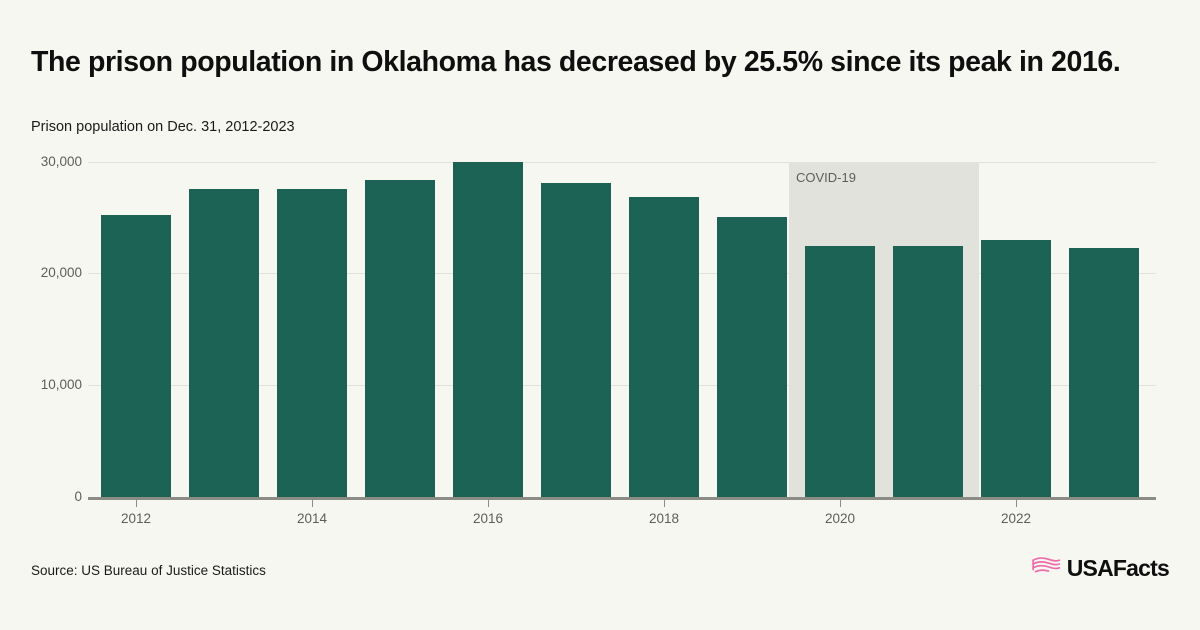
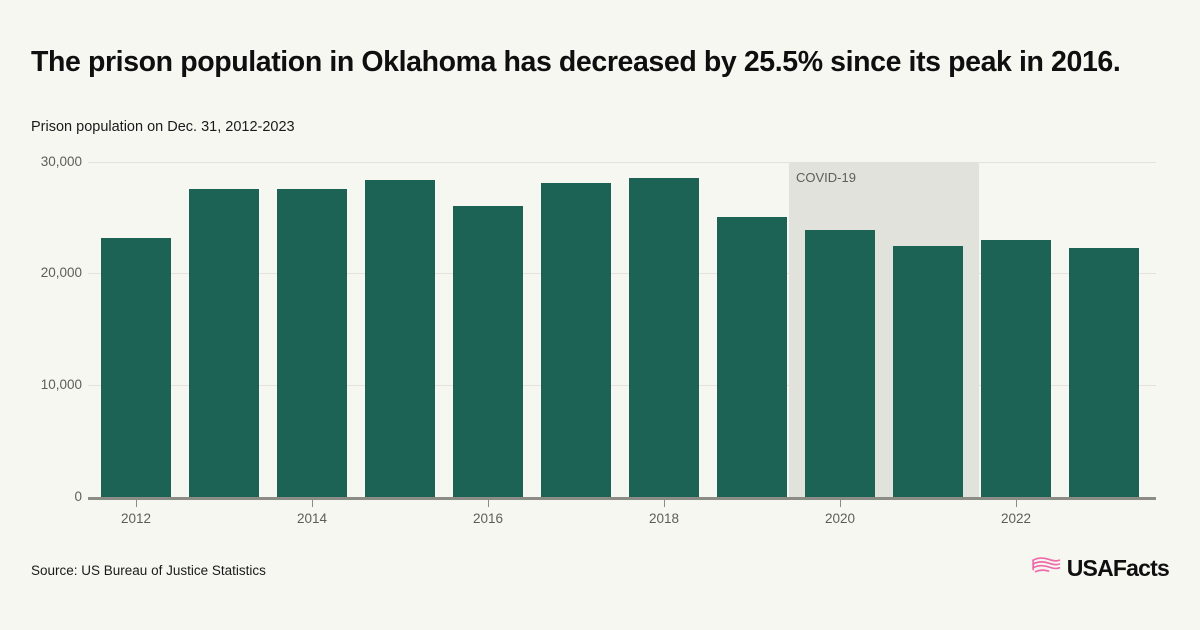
2012: 25200 -> 23200
2016: 30000 -> 26000
2018: 26800 -> 28500
2020: 22400 -> 23900
